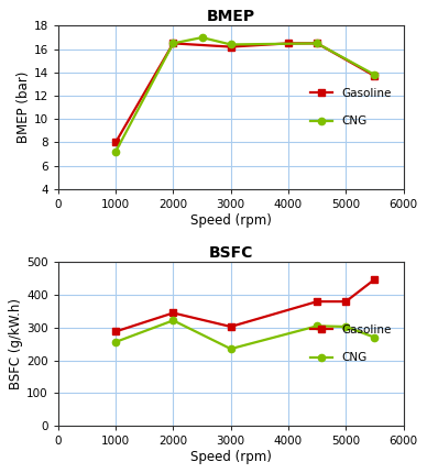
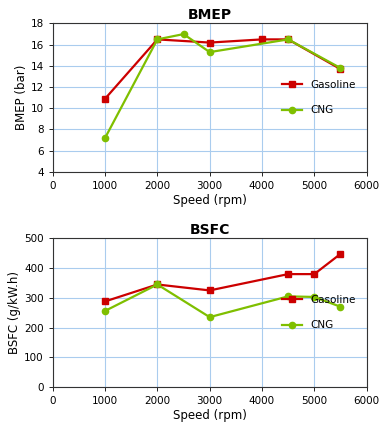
BMEP/Gasoline/1000: 8.0 -> 10.9
BMEP/CNG/3000: 16.4 -> 15.3
BSFC/CNG/2000: 322 -> 345
BSFC/Gasoline/3000: 303 -> 325
